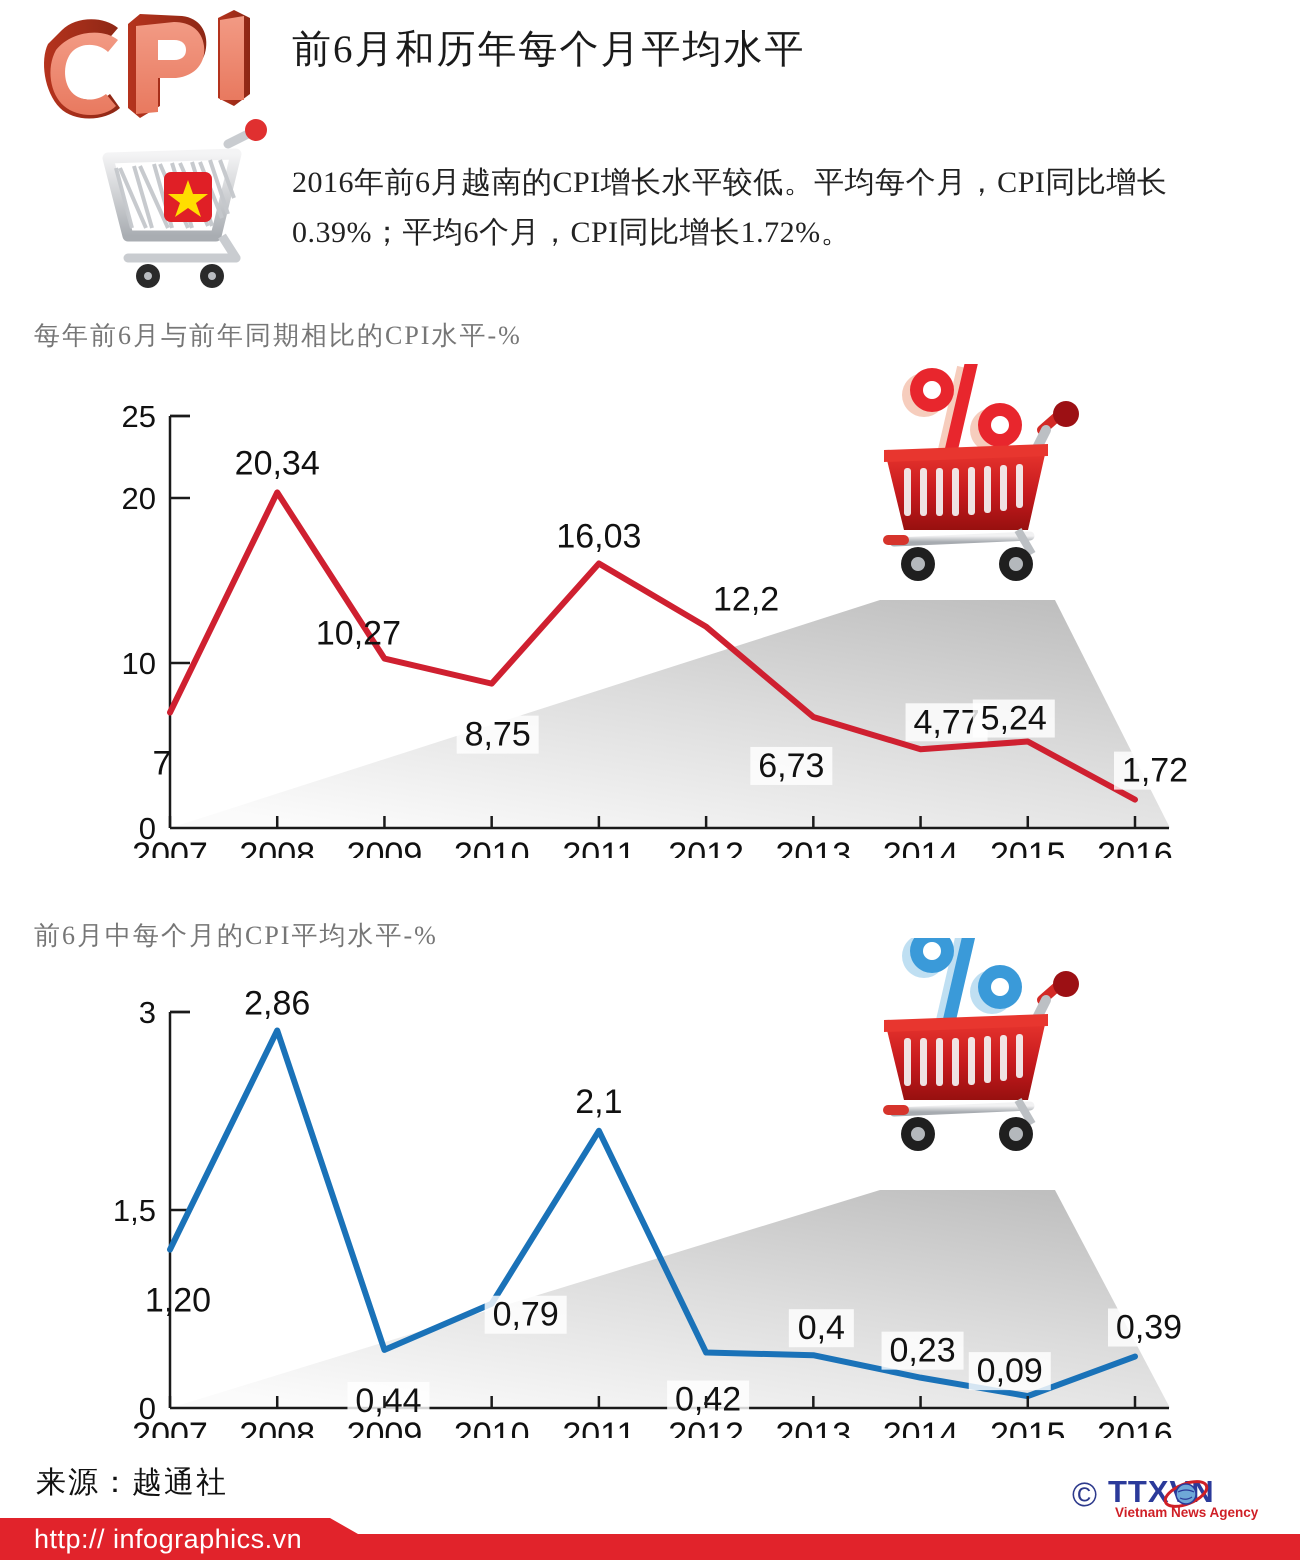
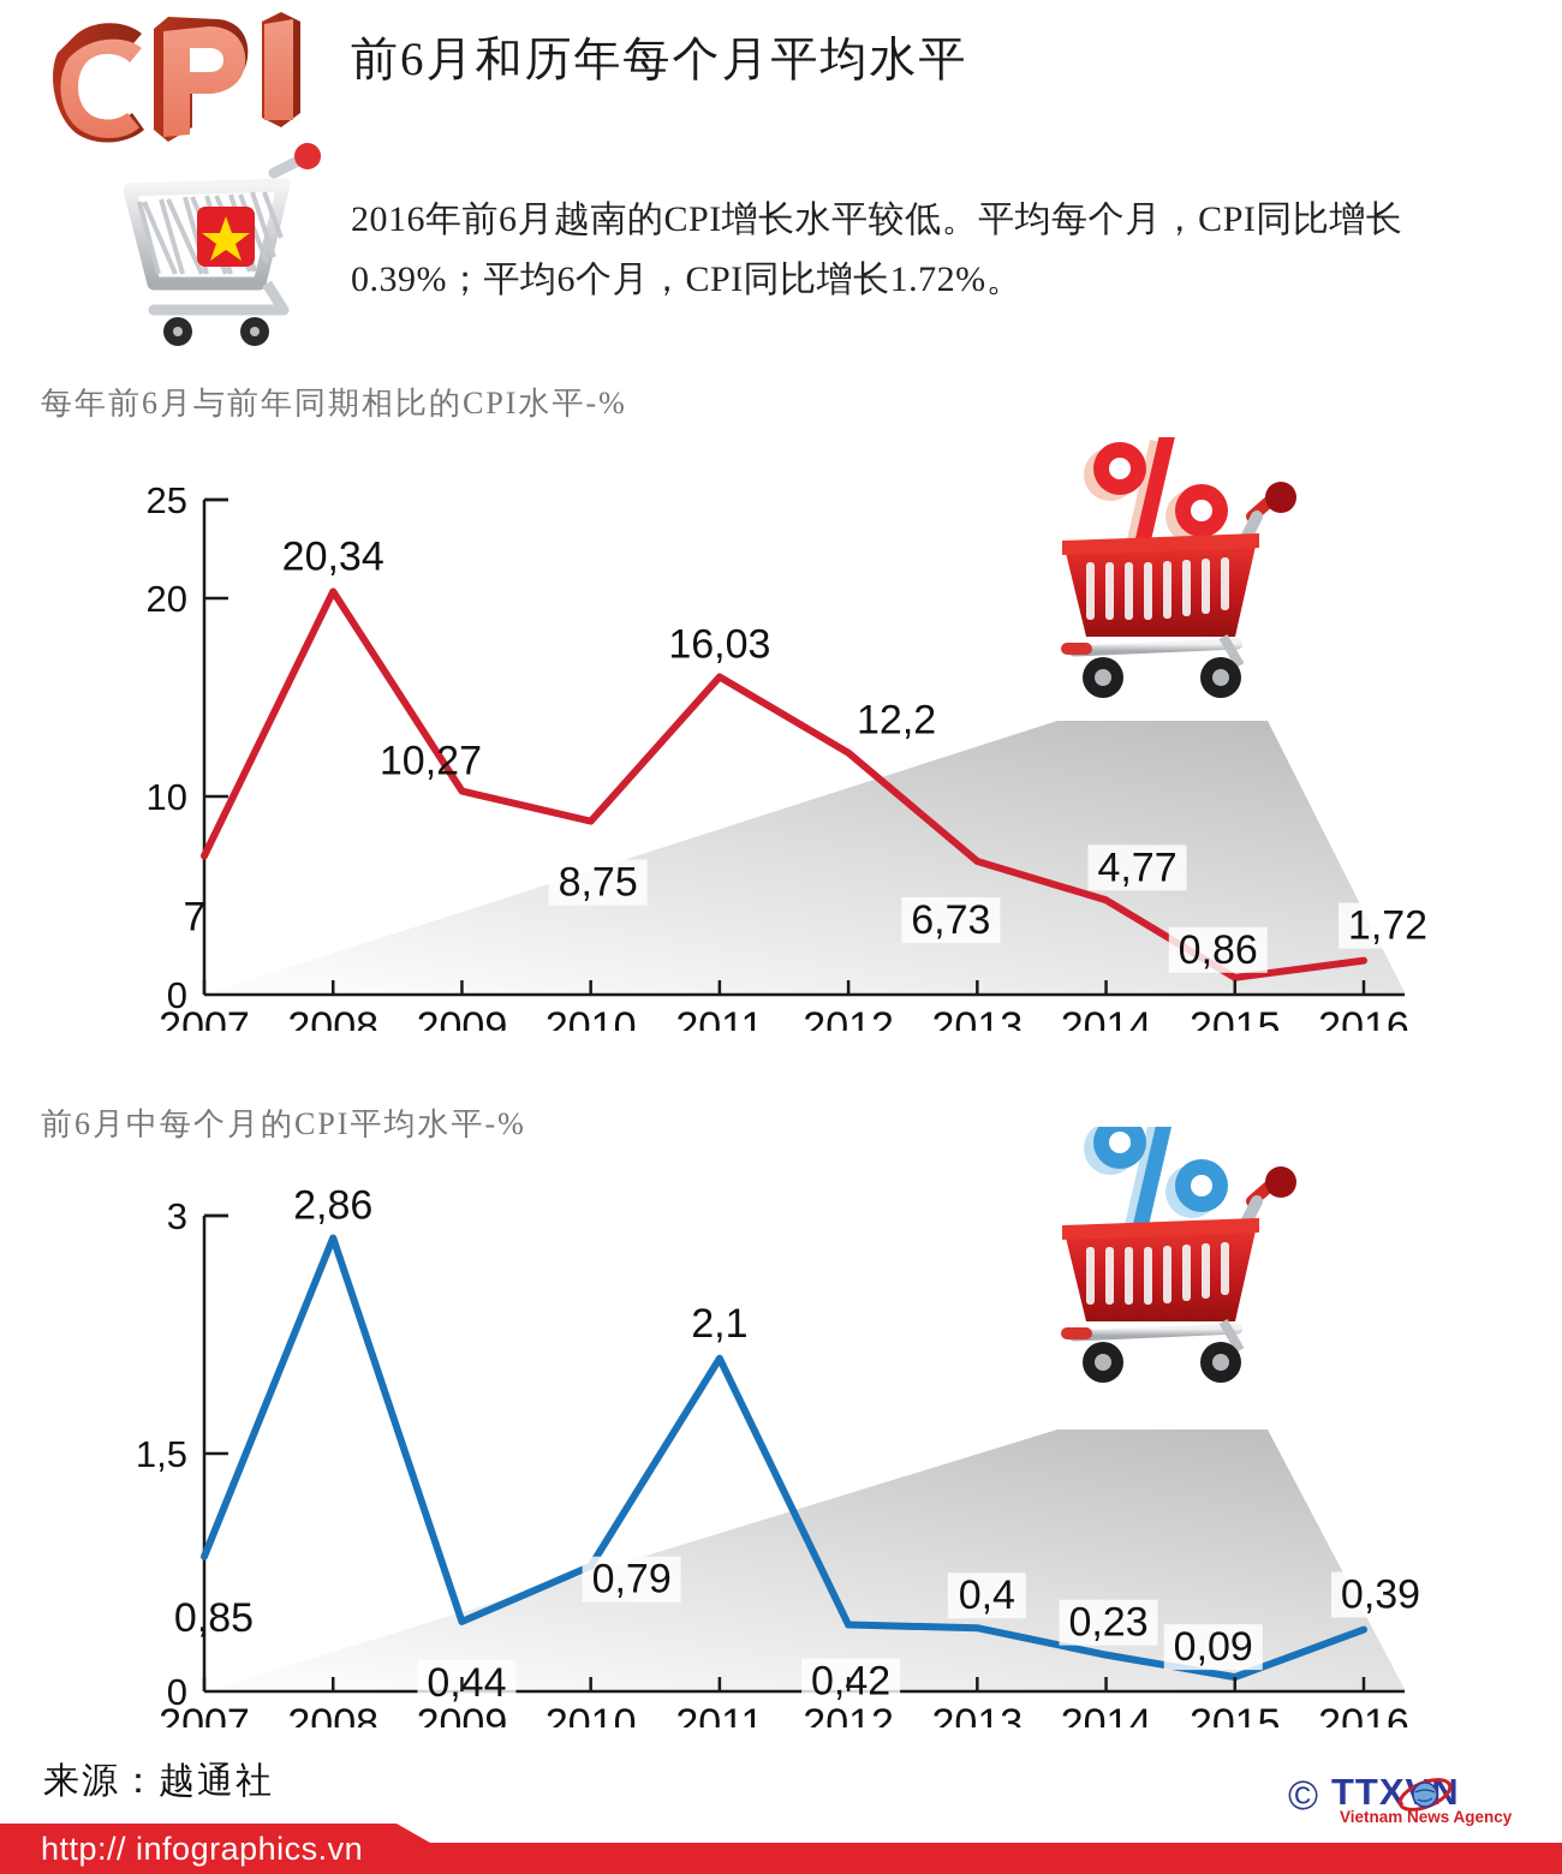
每年前6月与前年同期相比的CPI水平-%/2015: 5,24 -> 0,86
前6月中每个月的CPI平均水平-%/2007: 1,20 -> 0,85
